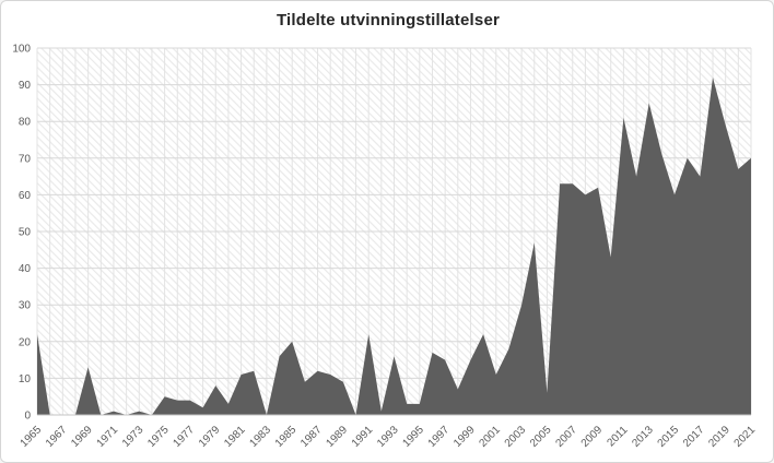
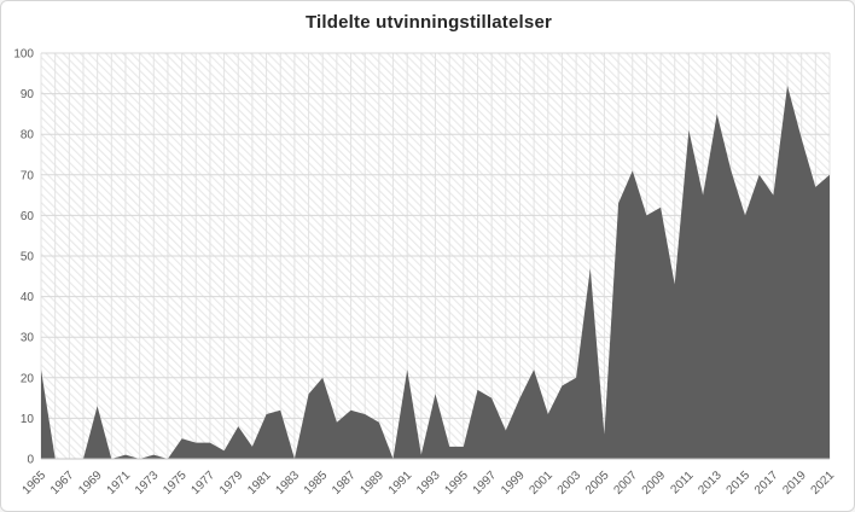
2003: 30 -> 20
2007: 63 -> 71
